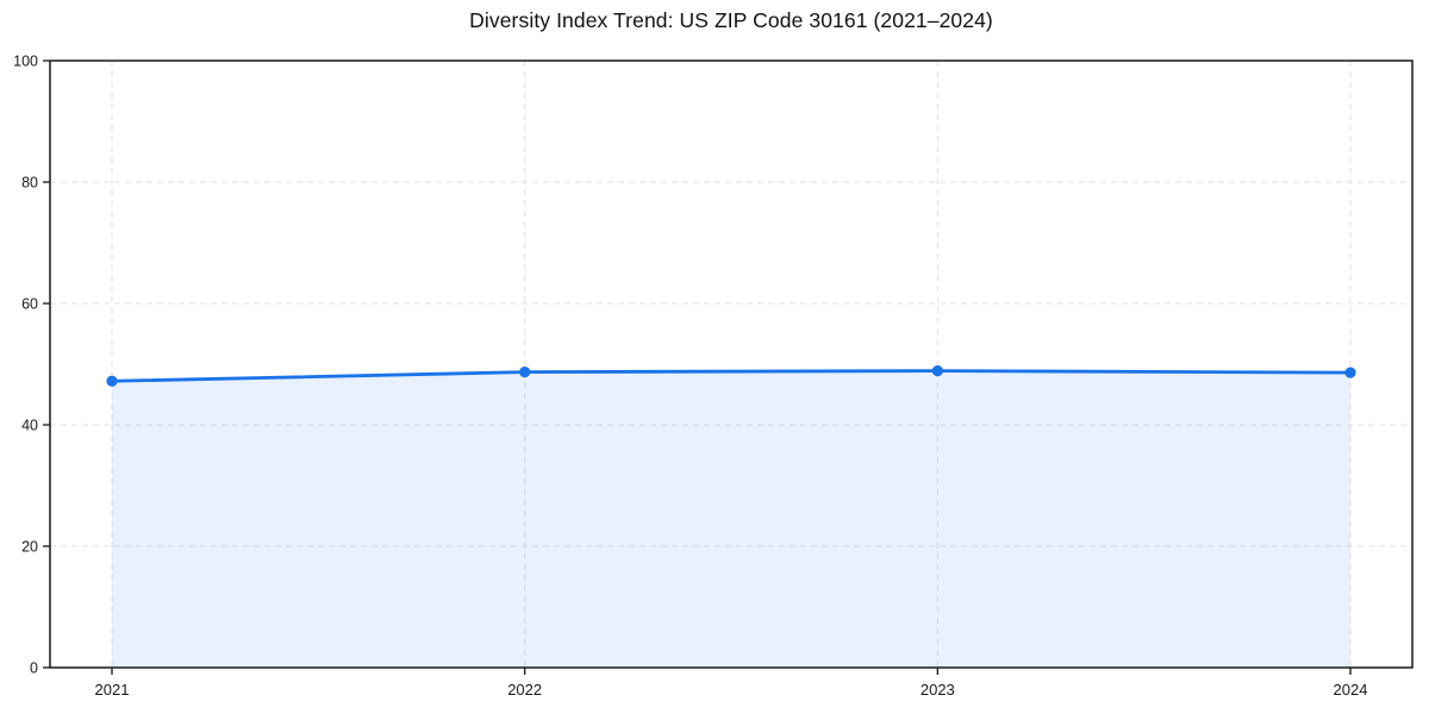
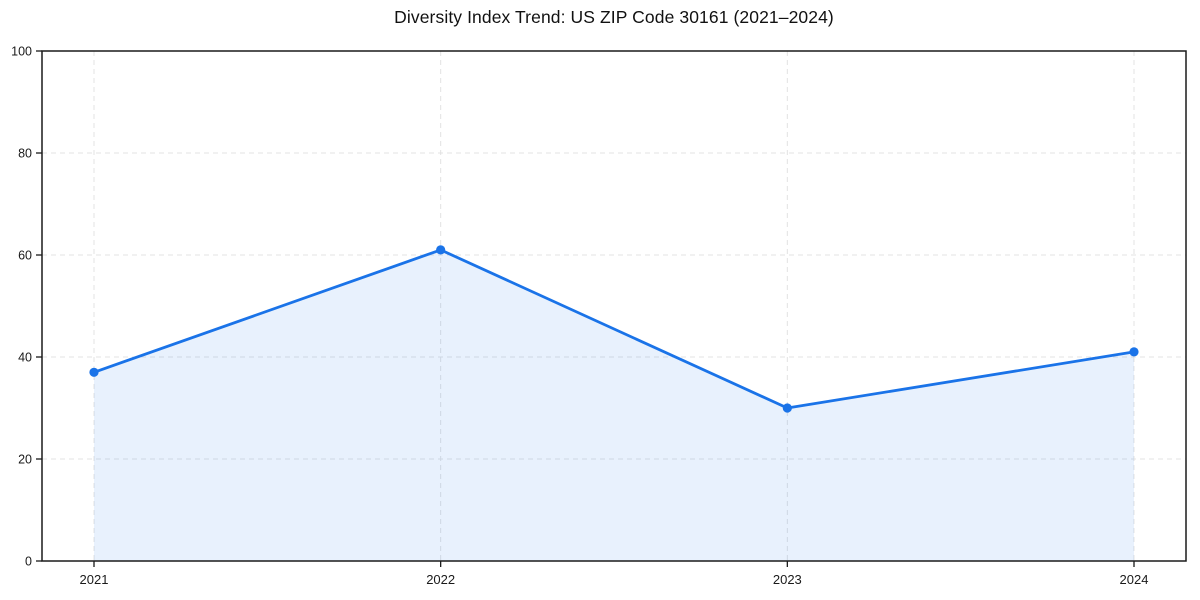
2021: 47 -> 37
2022: 49 -> 61
2023: 49 -> 30
2024: 49 -> 41
